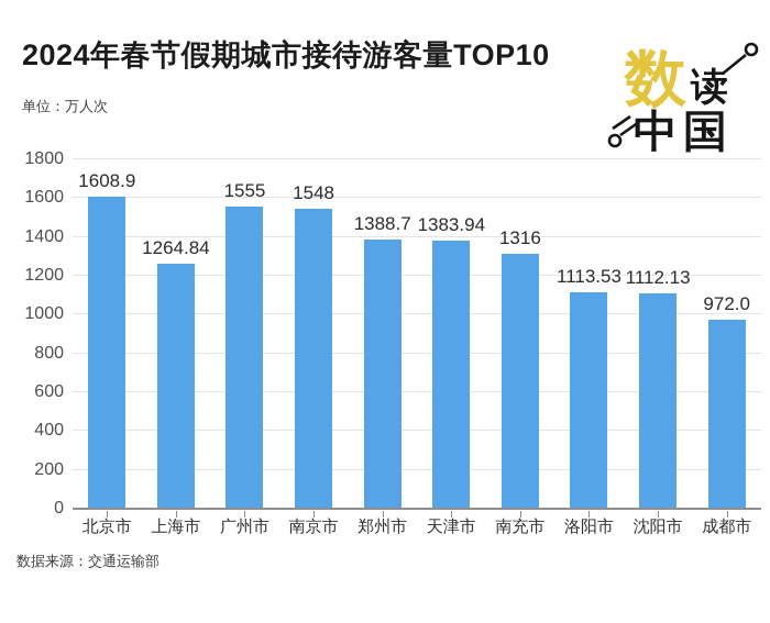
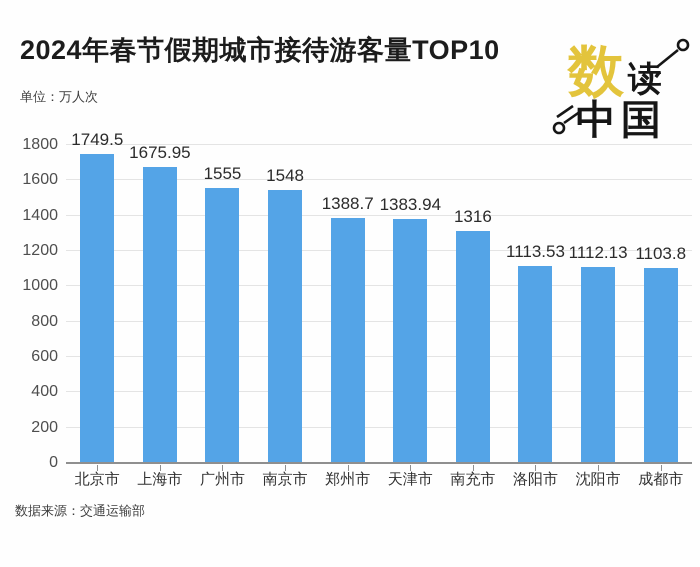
北京市: 1608.9 -> 1749.5
上海市: 1264.84 -> 1675.95
成都市: 972.0 -> 1103.8
